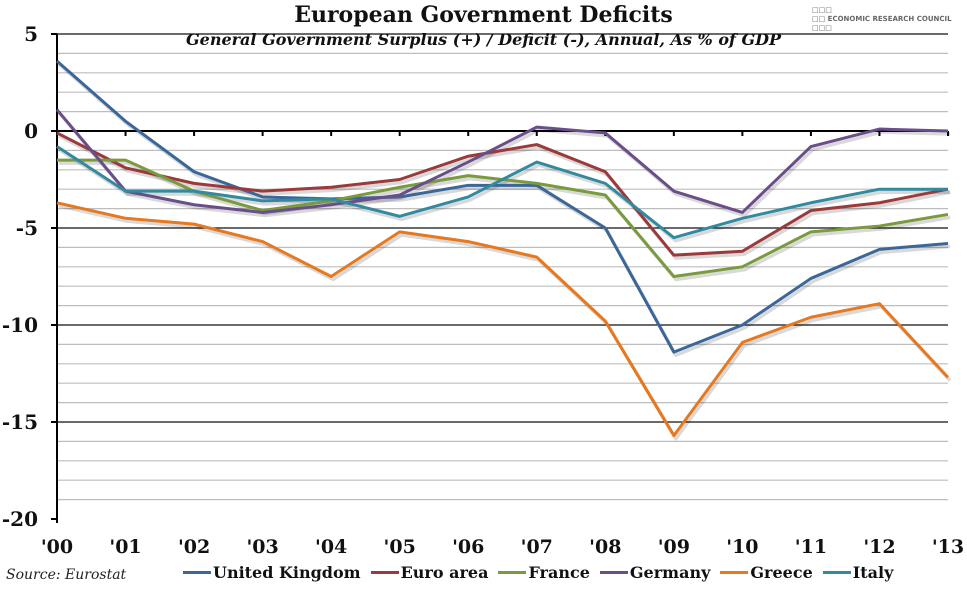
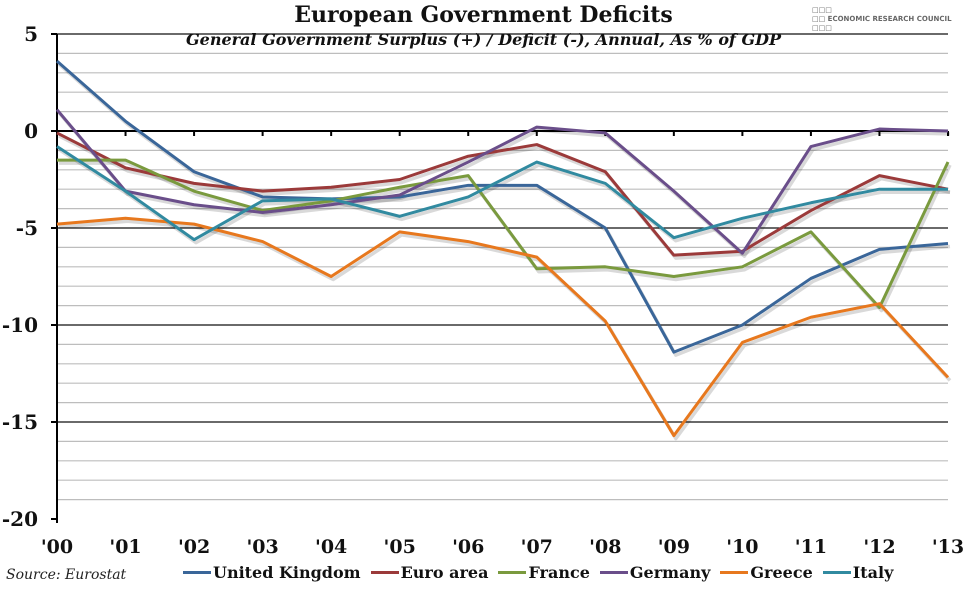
Greece/'00: -3.7 -> -4.8
Italy/'02: -3.1 -> -5.6
France/'07: -2.7 -> -7.1
France/'08: -3.3 -> -7.0
Germany/'10: -4.2 -> -6.3
Euro area/'12: -3.7 -> -2.3
France/'12: -4.9 -> -9.1
France/'13: -4.3 -> -1.6
